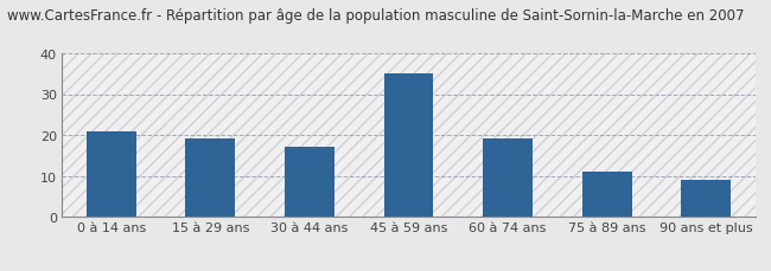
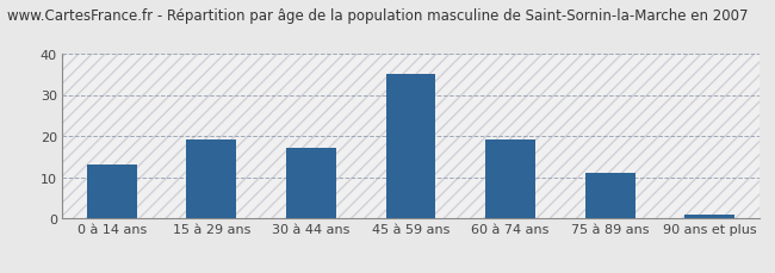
0 à 14 ans: 21 -> 13
90 ans et plus: 9 -> 1
